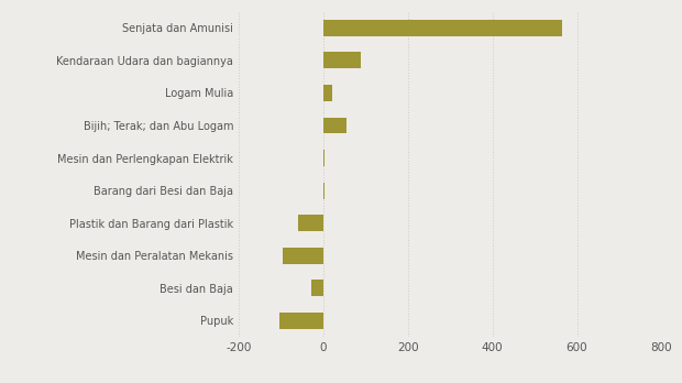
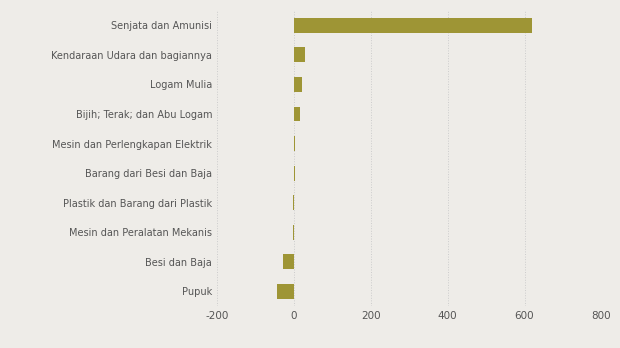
Senjata dan Amunisi: 565 -> 620
Kendaraan Udara dan bagiannya: 90 -> 30
Bijih; Terak; dan Abu Logam: 55 -> 15
Plastik dan Barang dari Plastik: -60 -> -2
Mesin dan Peralatan Mekanis: -95 -> -3
Pupuk: -105 -> -45
